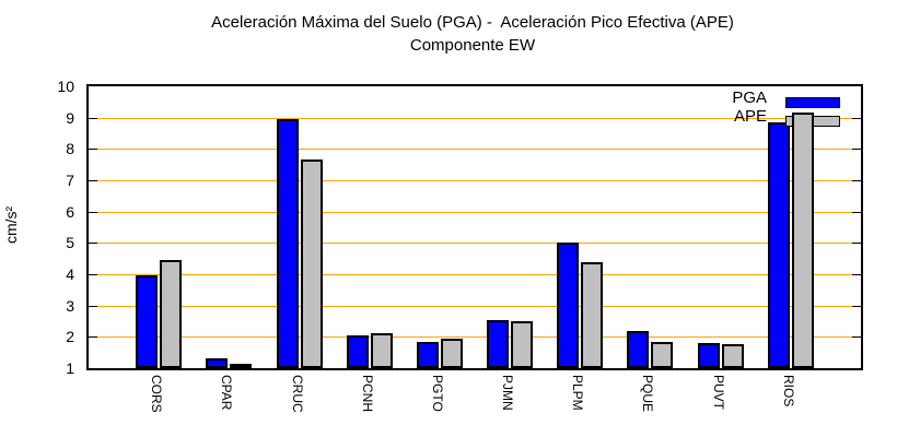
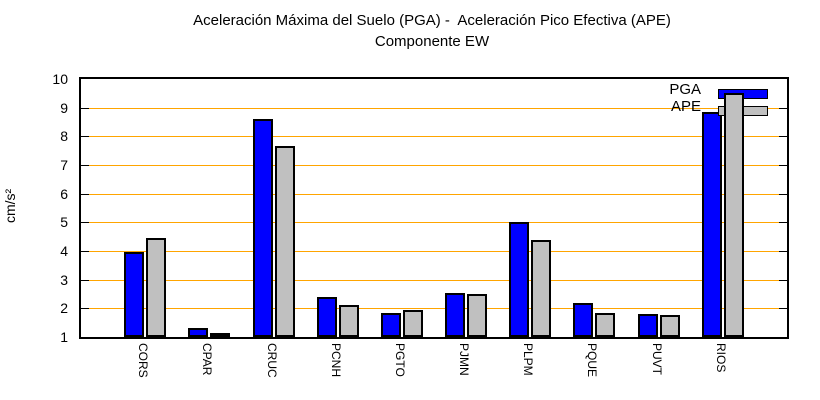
PGA/CRUC: 8.9 -> 8.6
PGA/PCNH: 2.0 -> 2.4
APE/RIOS: 9.2 -> 9.5
